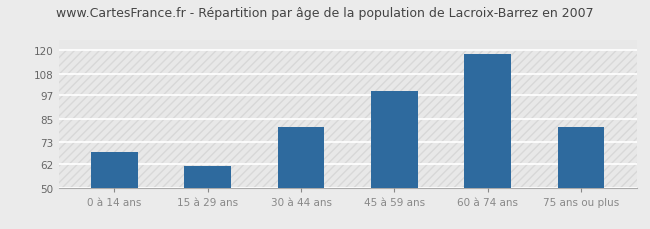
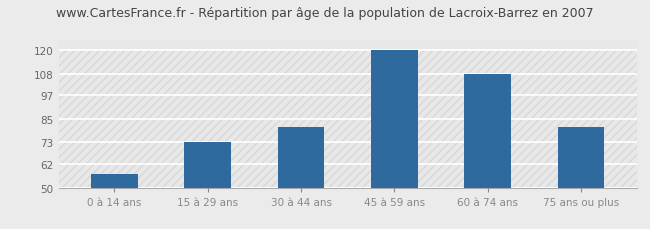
0 à 14 ans: 68 -> 57
15 à 29 ans: 61 -> 73
45 à 59 ans: 99 -> 120
60 à 74 ans: 118 -> 108
